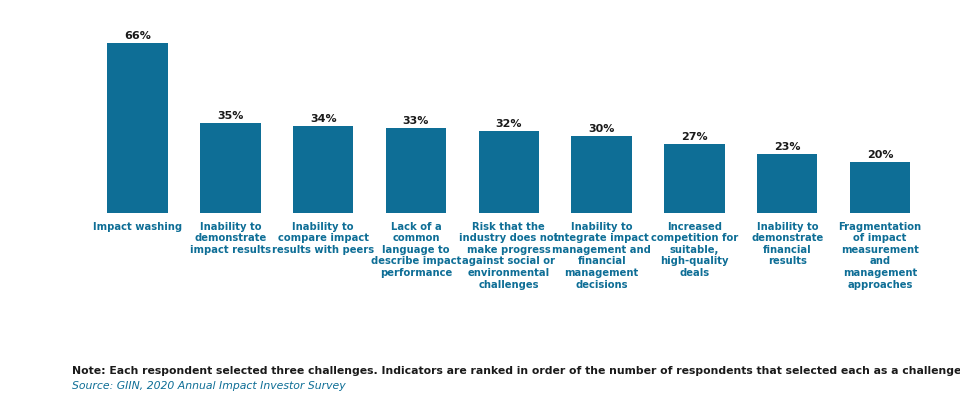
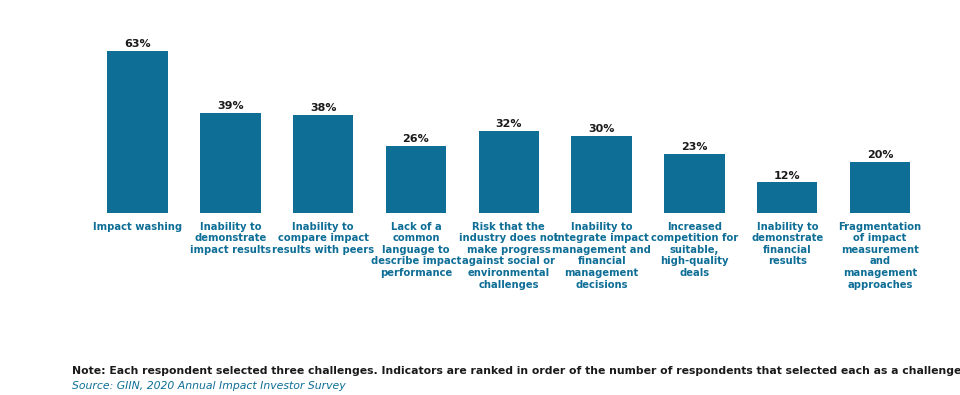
Impact washing: 66% -> 63%
Inability to demonstrate impact results: 35% -> 39%
Inability to compare impact results with peers: 34% -> 38%
Lack of a common language to describe impact performance: 33% -> 26%
Increased competition for suitable, high-quality deals: 27% -> 23%
Inability to demonstrate financial results: 23% -> 12%
